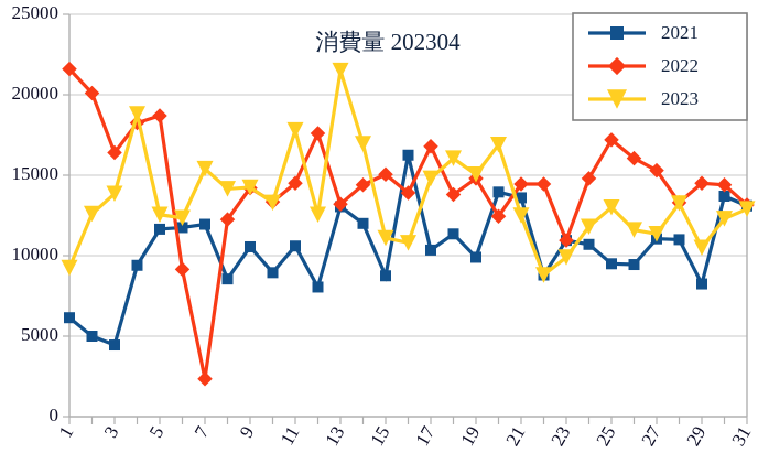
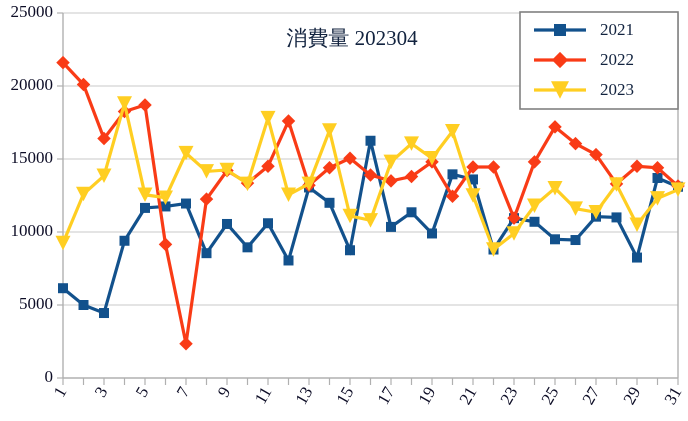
2023/13: 21500 -> 13300
2022/17: 16800 -> 13500
